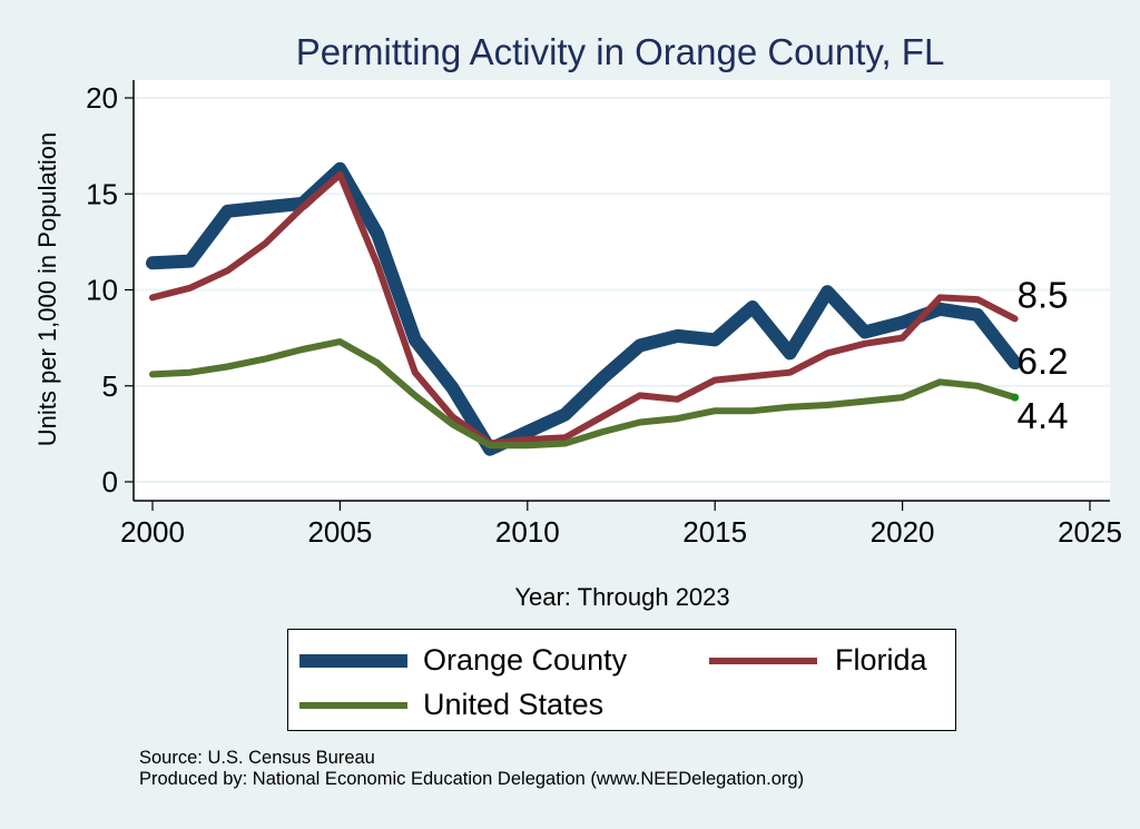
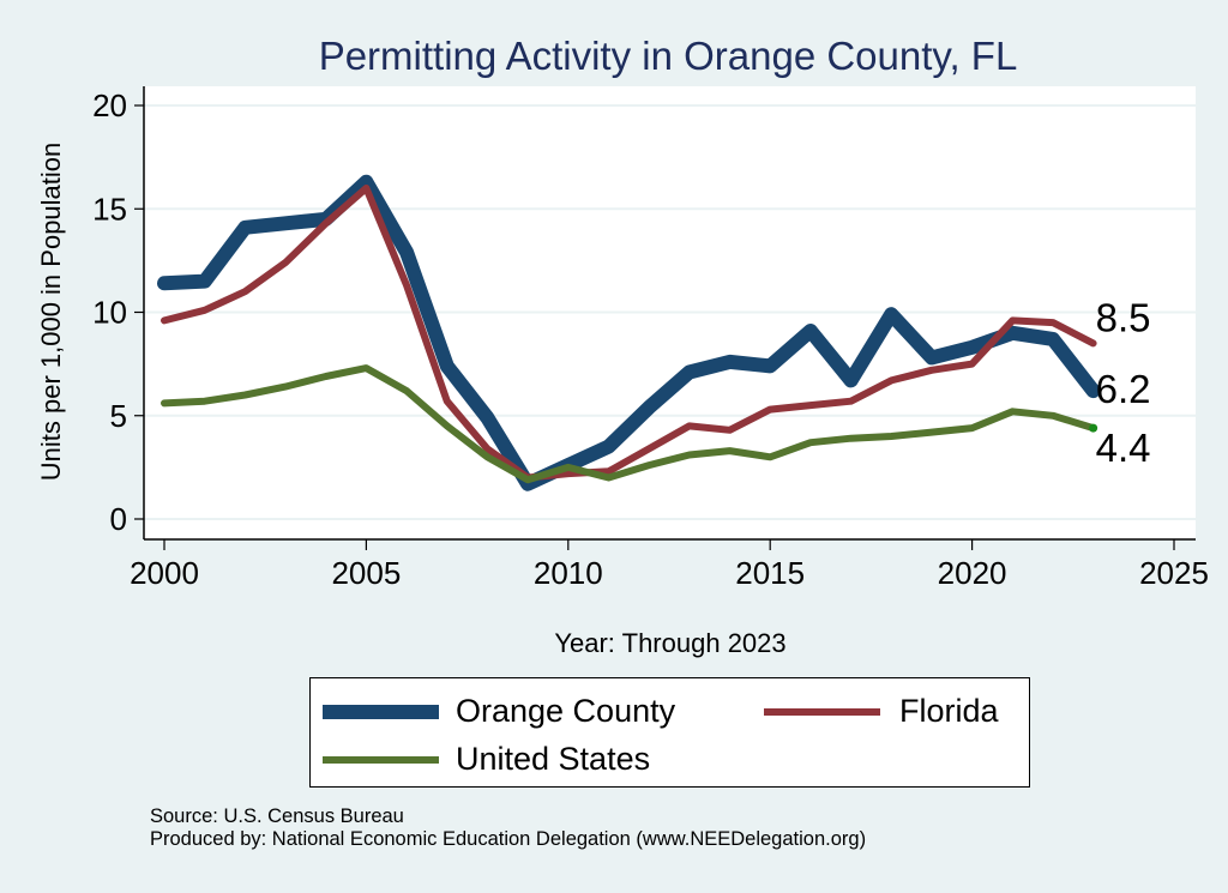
United States/2010: 1.9 -> 2.5
United States/2015: 3.7 -> 3.0
